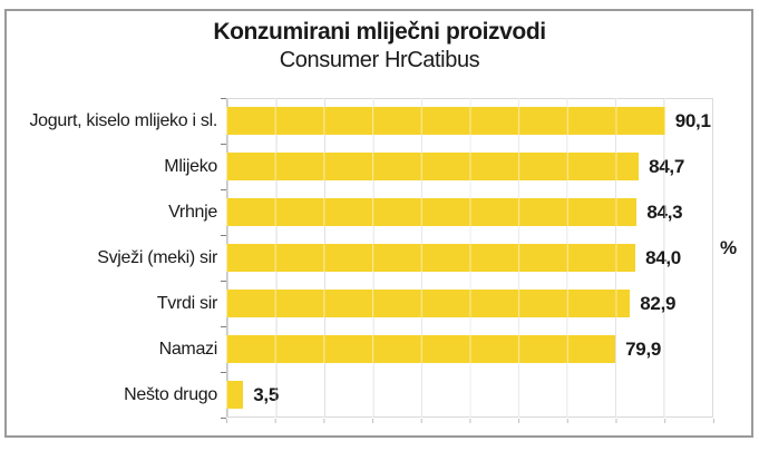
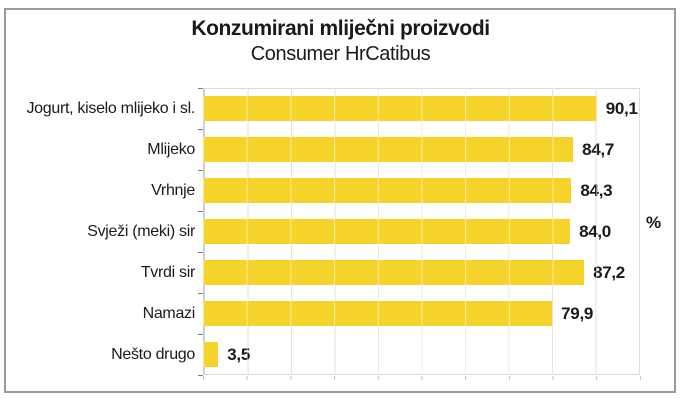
Tvrdi sir: 82,9 -> 87,2
